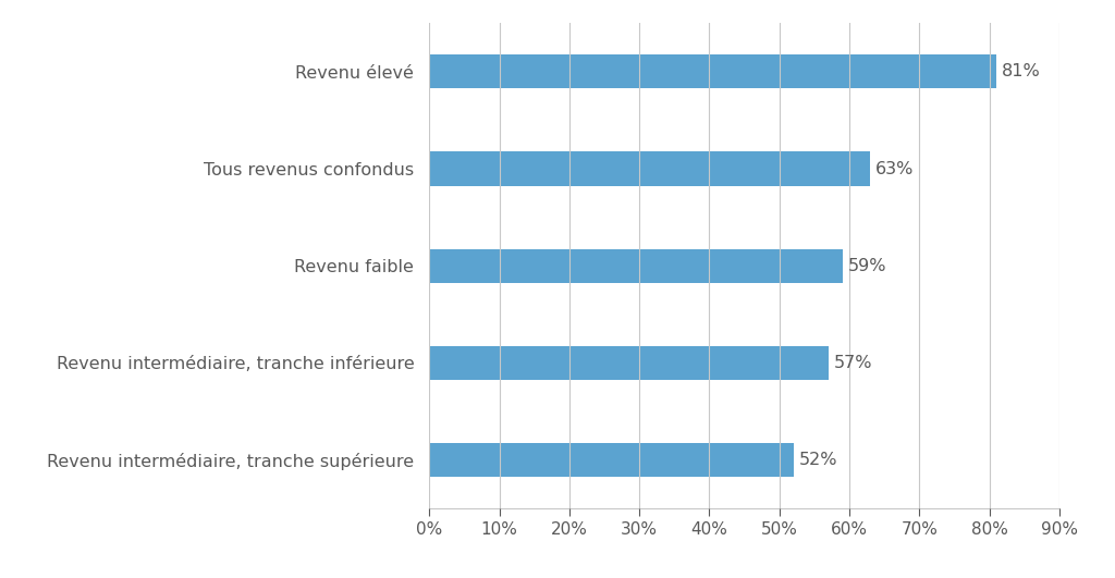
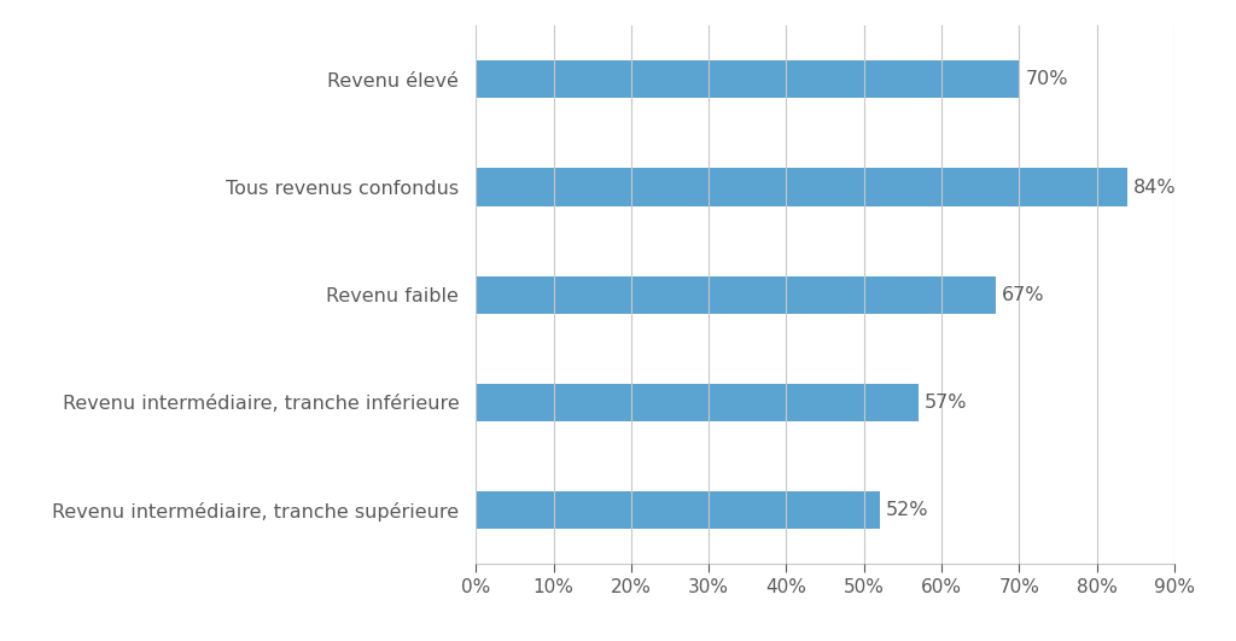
Revenu élevé: 81% -> 70%
Tous revenus confondus: 63% -> 84%
Revenu faible: 59% -> 67%
